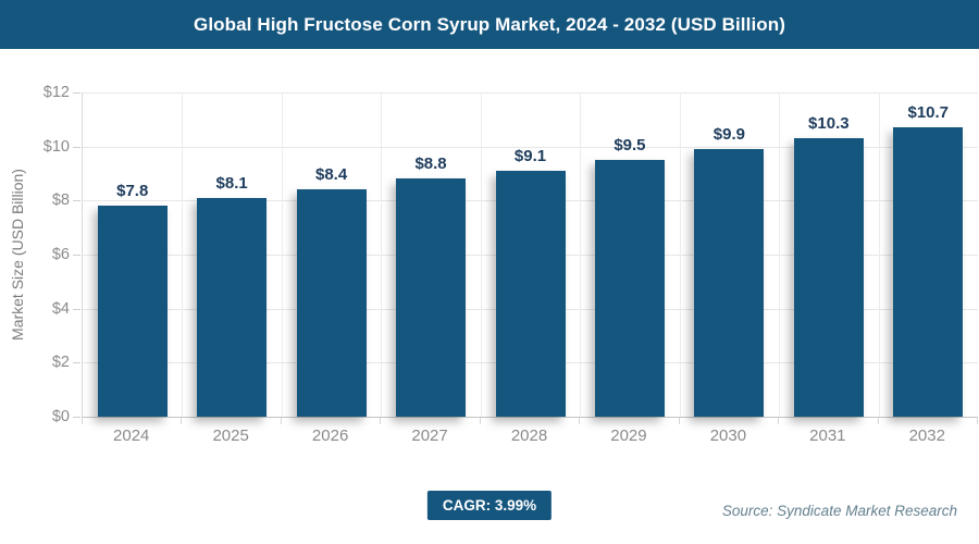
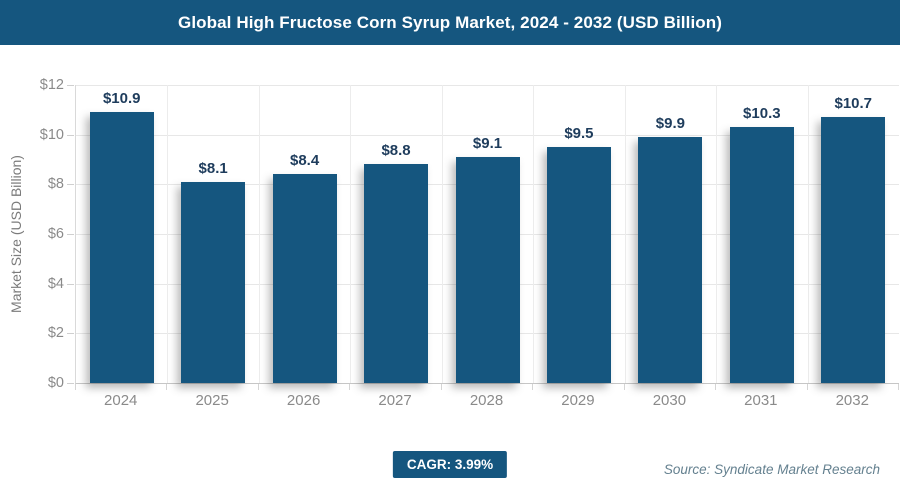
2024: $7.8 -> $10.9
